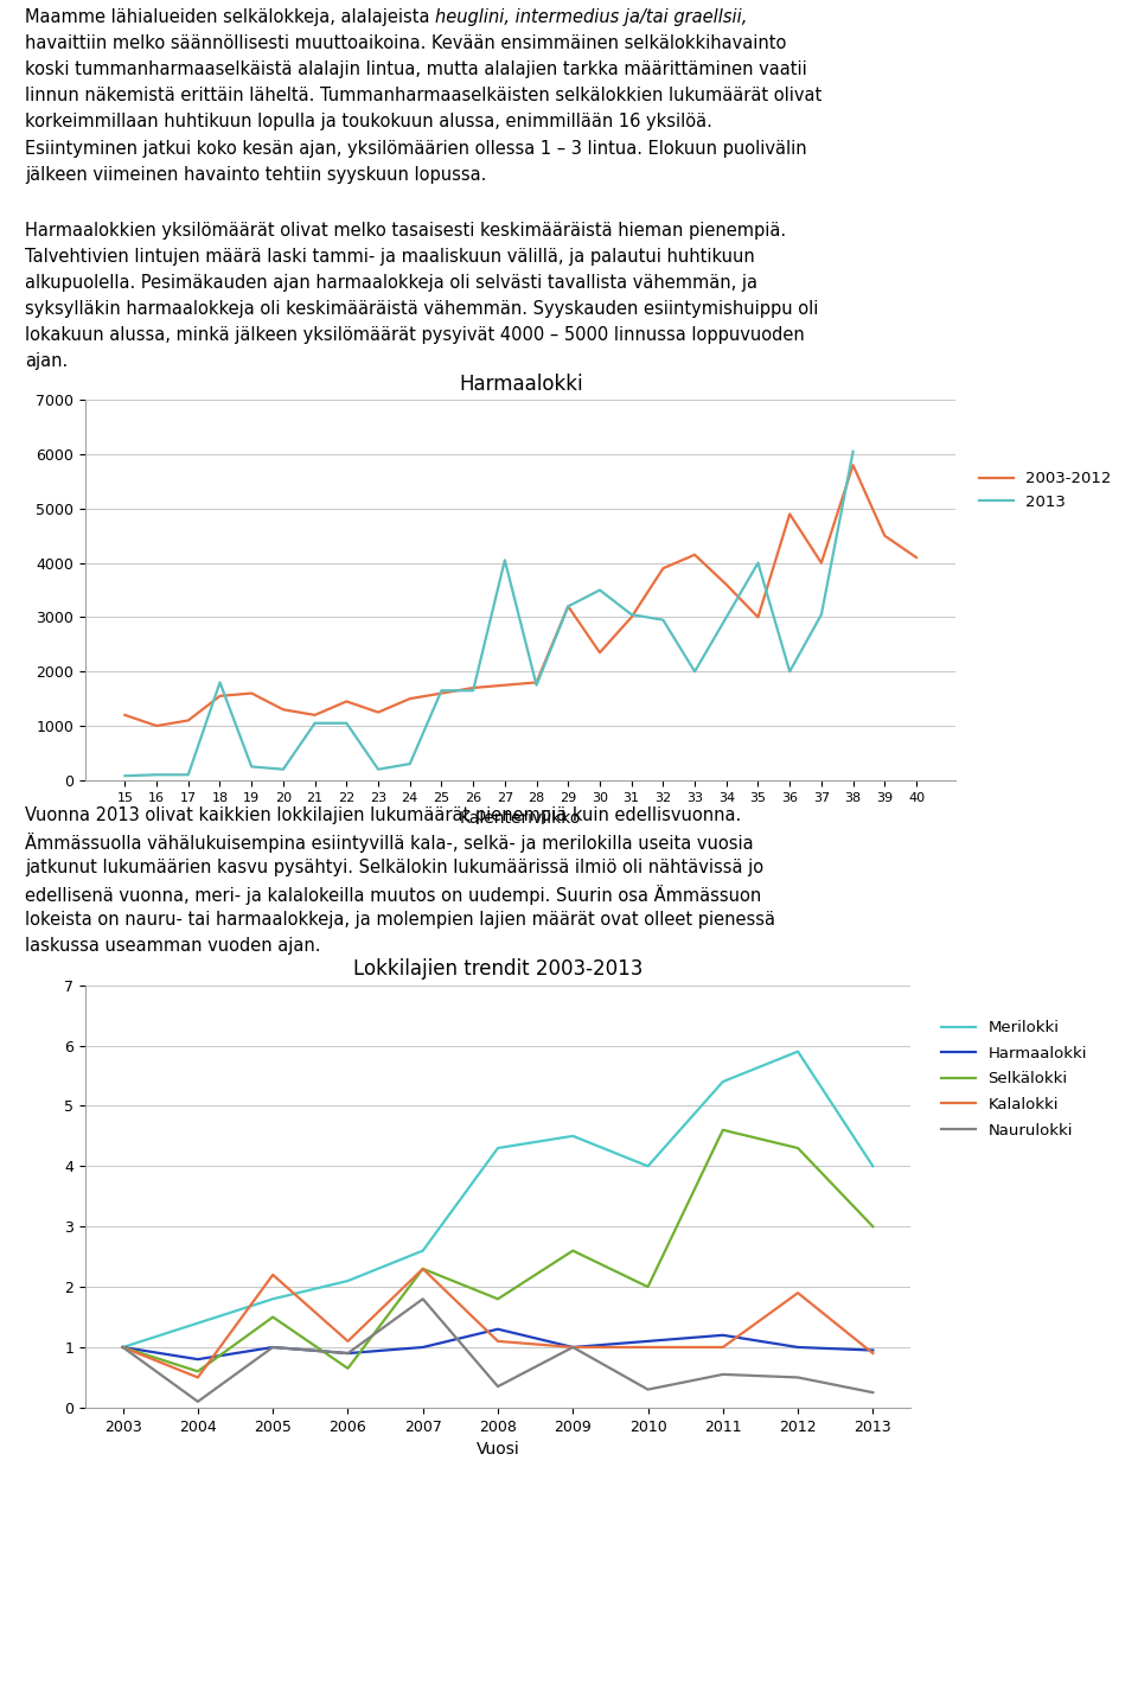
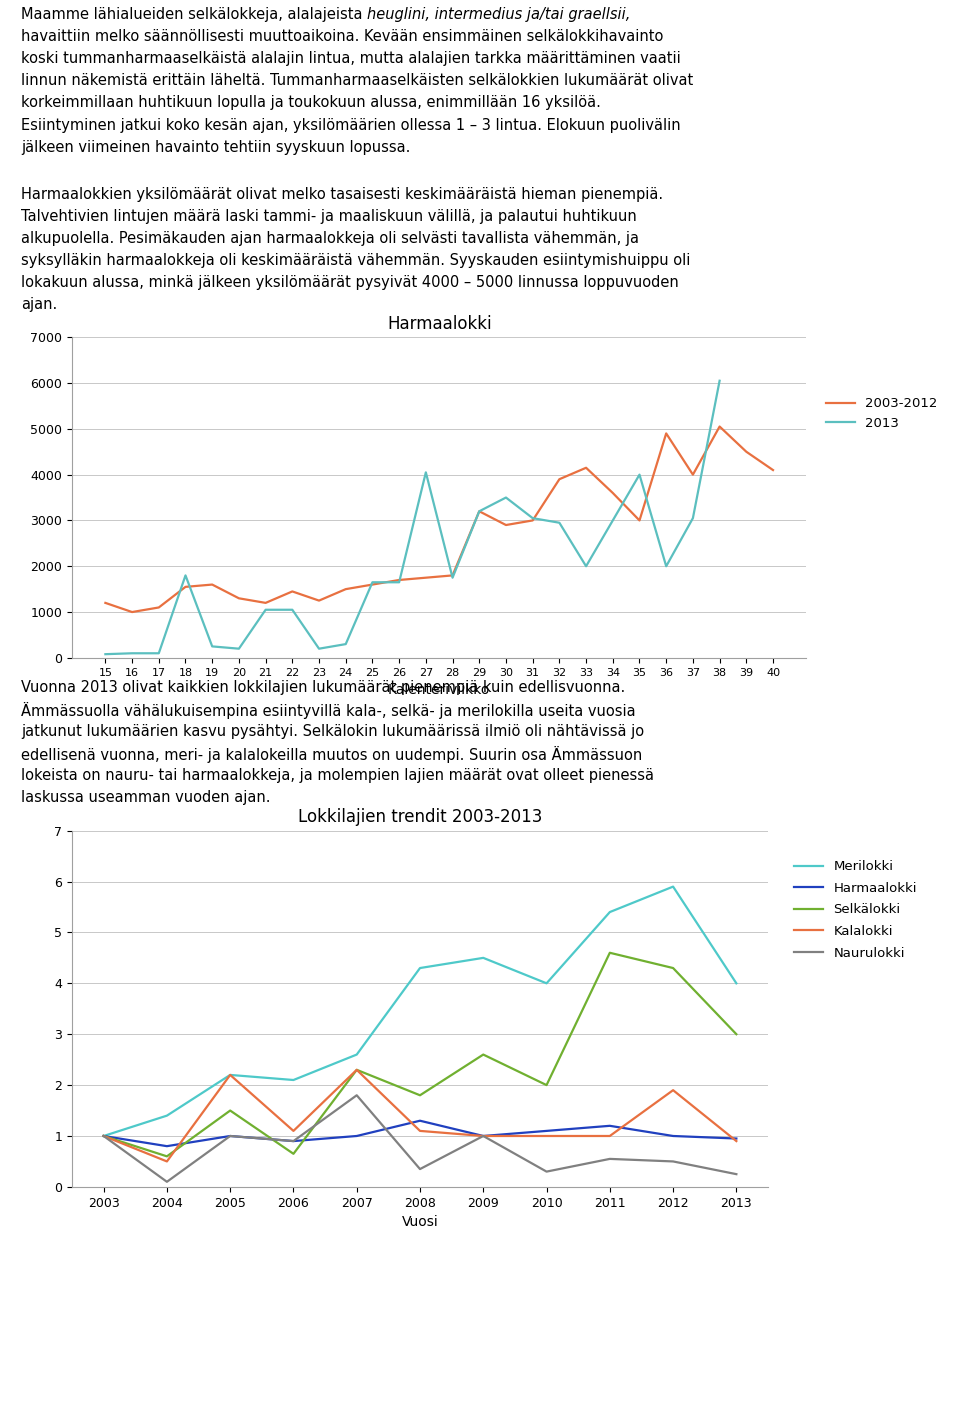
Harmaalokki/2003-2012/30: 2350 -> 2900
Harmaalokki/2003-2012/38: 5800 -> 5050
Lokkilajien trendit 2003-2013/Merilokki/2005: 1.8 -> 2.2
